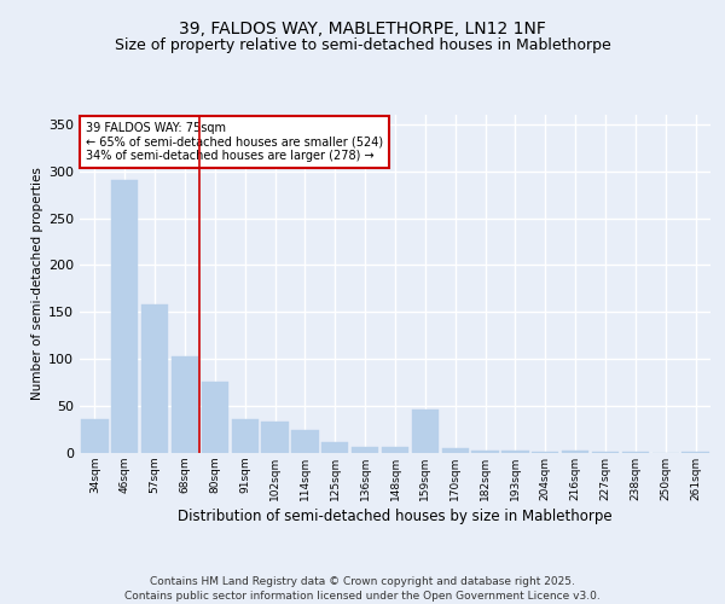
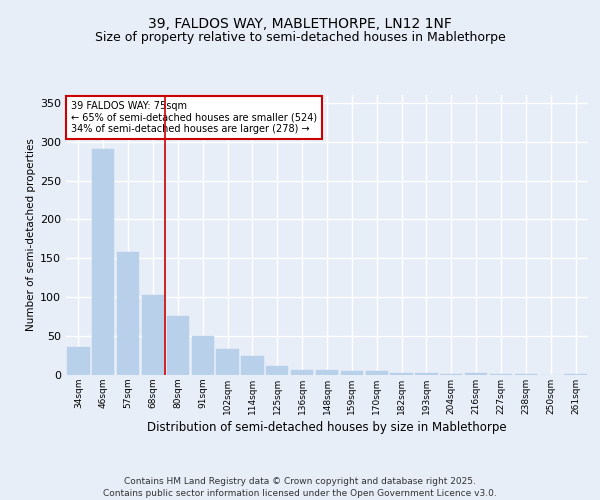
91sqm: 36 -> 50
159sqm: 46 -> 5
